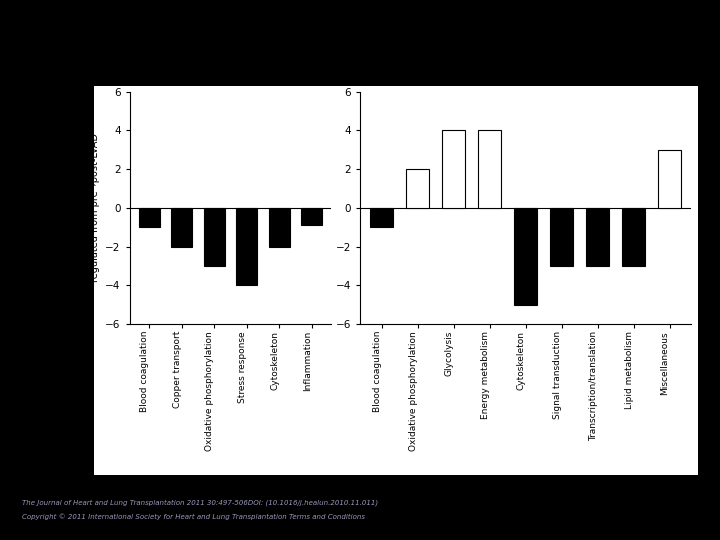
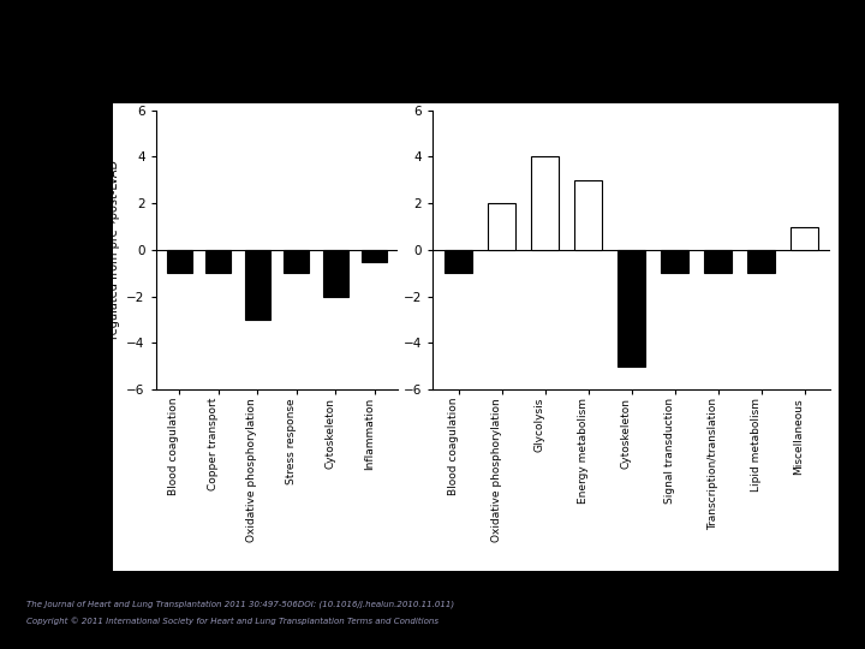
Copper transport: -2.0 -> -1.0
Stress response: -4.0 -> -1.0
Inflammation: -0.9 -> -0.5
Energy metabolism: 4 -> 3
Signal transduction: -3 -> -1
Transcription/translation: -3 -> -1
Lipid metabolism: -3 -> -1
Miscellaneous: 3 -> 1
